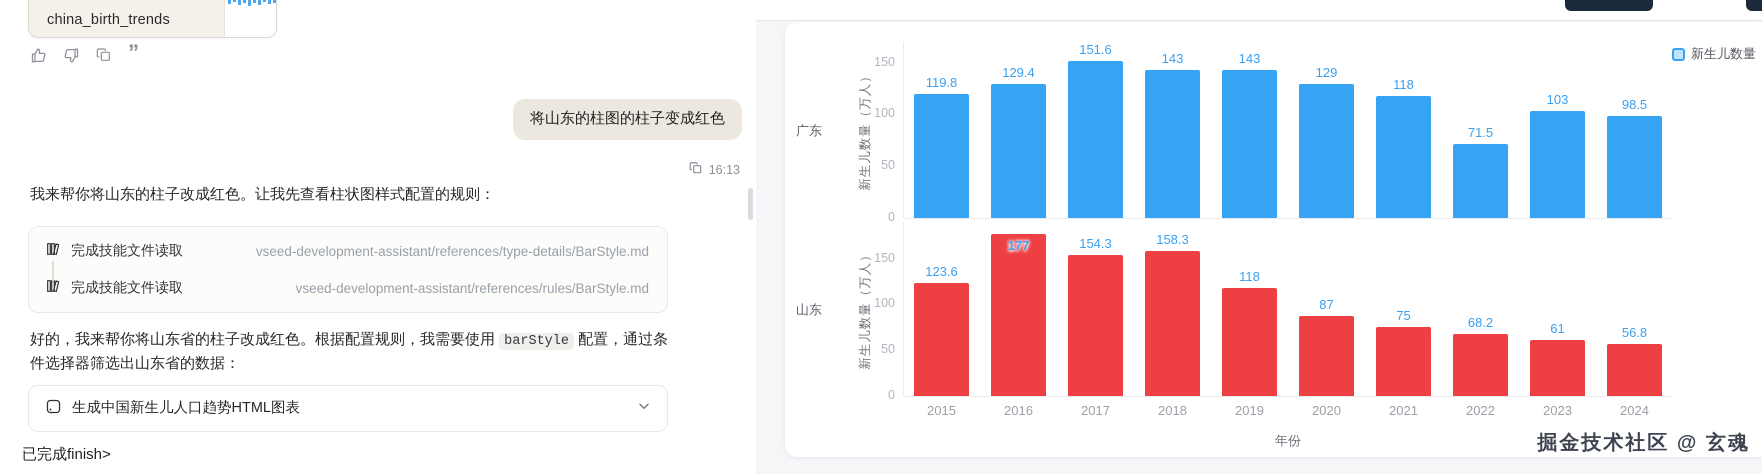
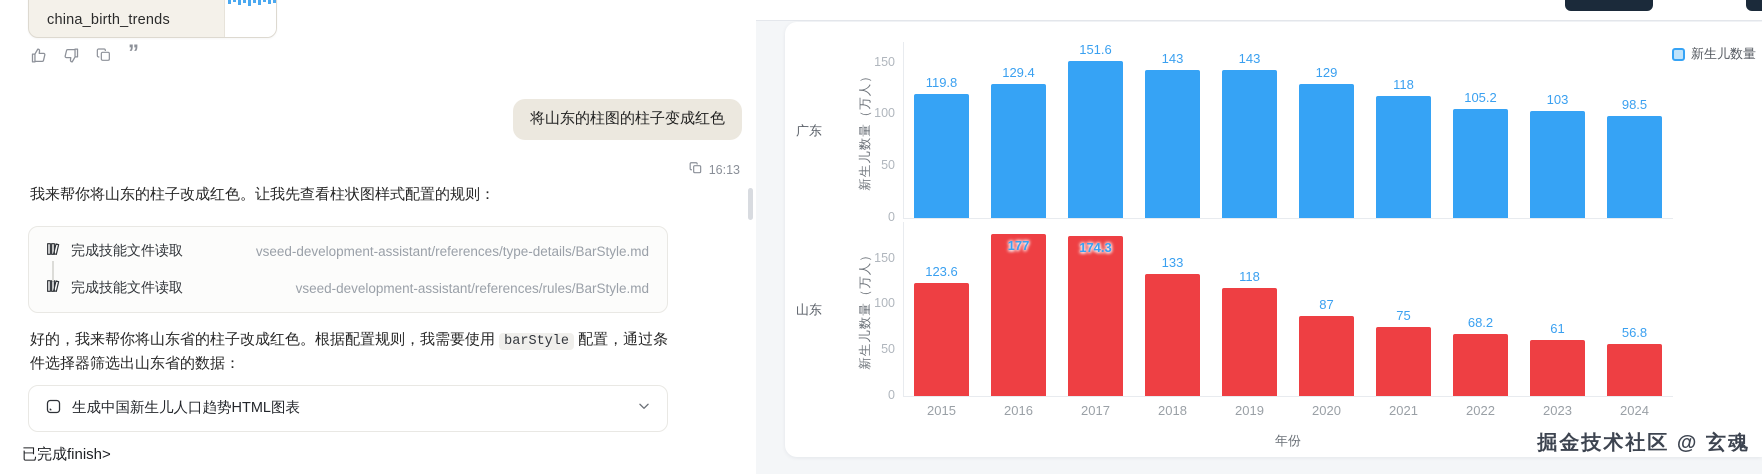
山东/2017: 154.3 -> 174.3
山东/2018: 158.3 -> 133
广东/2022: 71.5 -> 105.2
